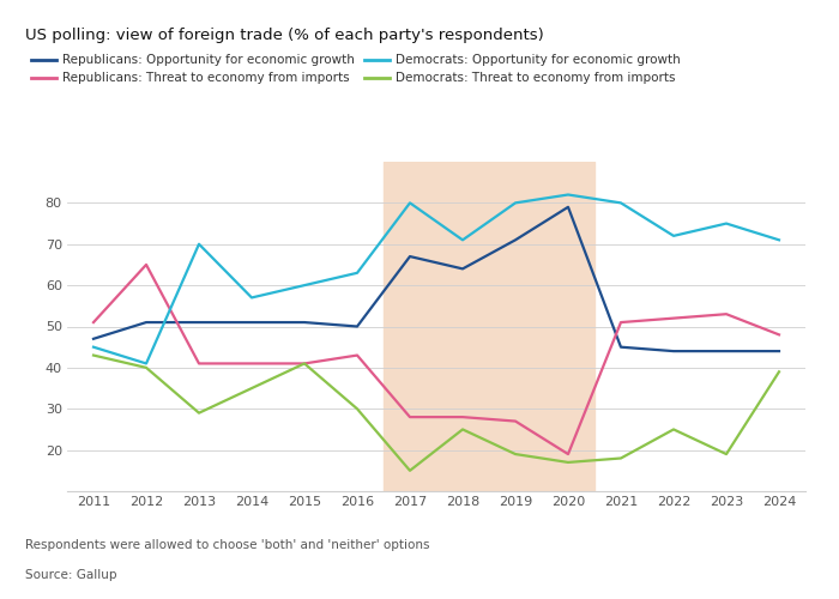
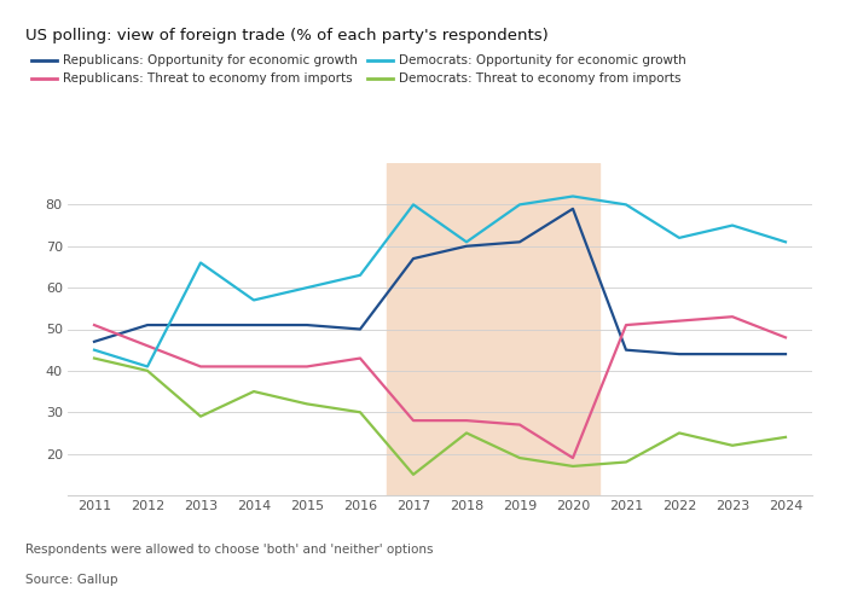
Republicans: Threat to economy from imports/2012: 65 -> 46
Democrats: Opportunity for economic growth/2013: 70 -> 66
Democrats: Threat to economy from imports/2015: 41 -> 32
Republicans: Opportunity for economic growth/2018: 64 -> 70
Democrats: Threat to economy from imports/2023: 19 -> 22
Democrats: Threat to economy from imports/2024: 39 -> 24
